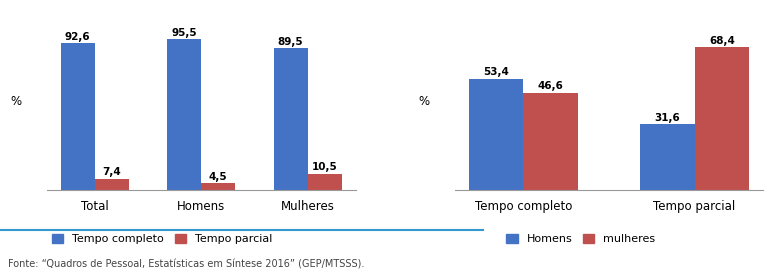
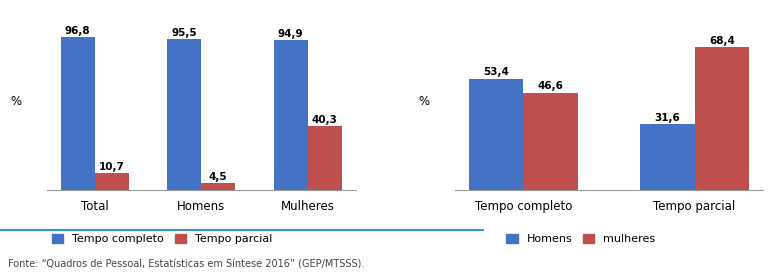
Tempo completo/Total: 92,6 -> 96,8
Tempo parcial/Total: 7,4 -> 10,7
Tempo completo/Mulheres: 89,5 -> 94,9
Tempo parcial/Mulheres: 10,5 -> 40,3
